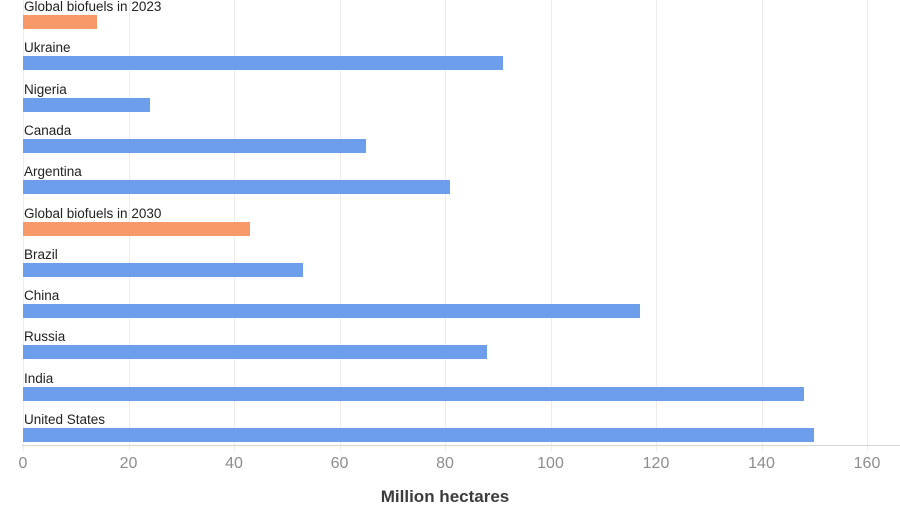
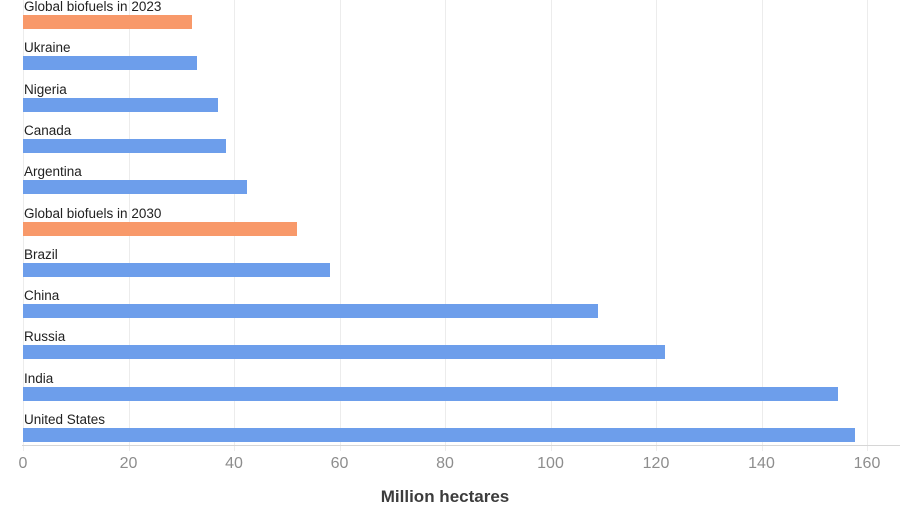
Global biofuels in 2023: 14 -> 32
Ukraine: 91 -> 33
Nigeria: 24 -> 37
Canada: 65 -> 38
Argentina: 81 -> 42
Global biofuels in 2030: 43 -> 52
Brazil: 53 -> 58
China: 117 -> 109
Russia: 88 -> 122
India: 148 -> 154
United States: 150 -> 158
